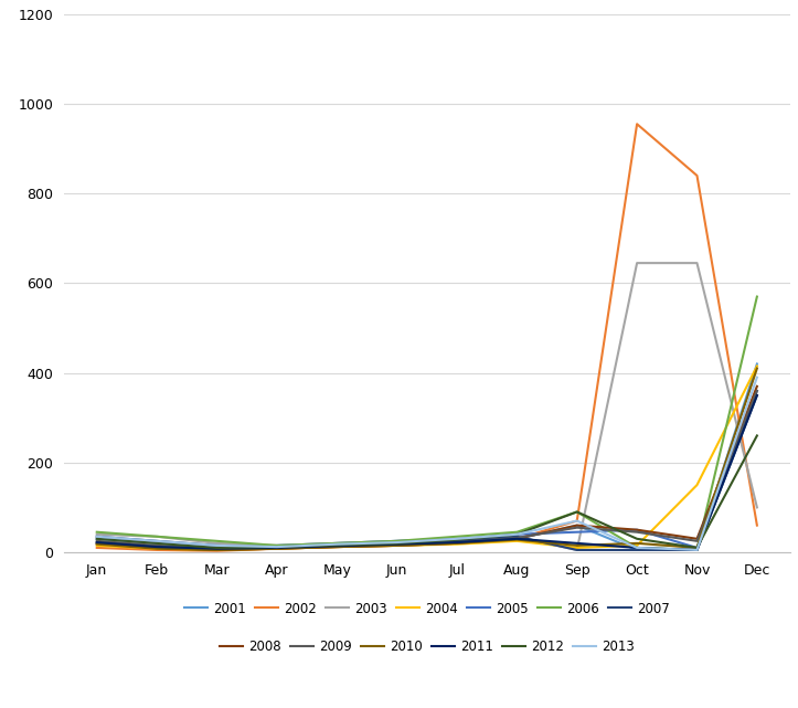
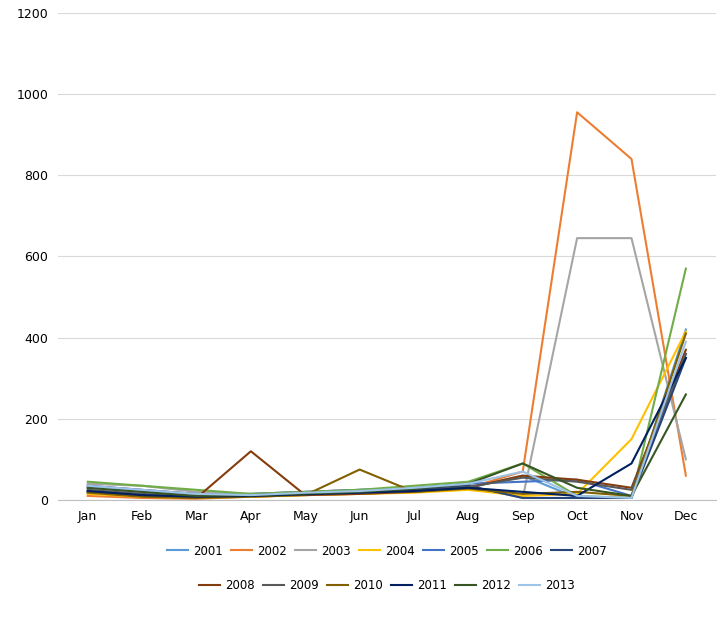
2008/Apr: 8 -> 120
2010/Jun: 15 -> 75
2011/Nov: 5 -> 90
